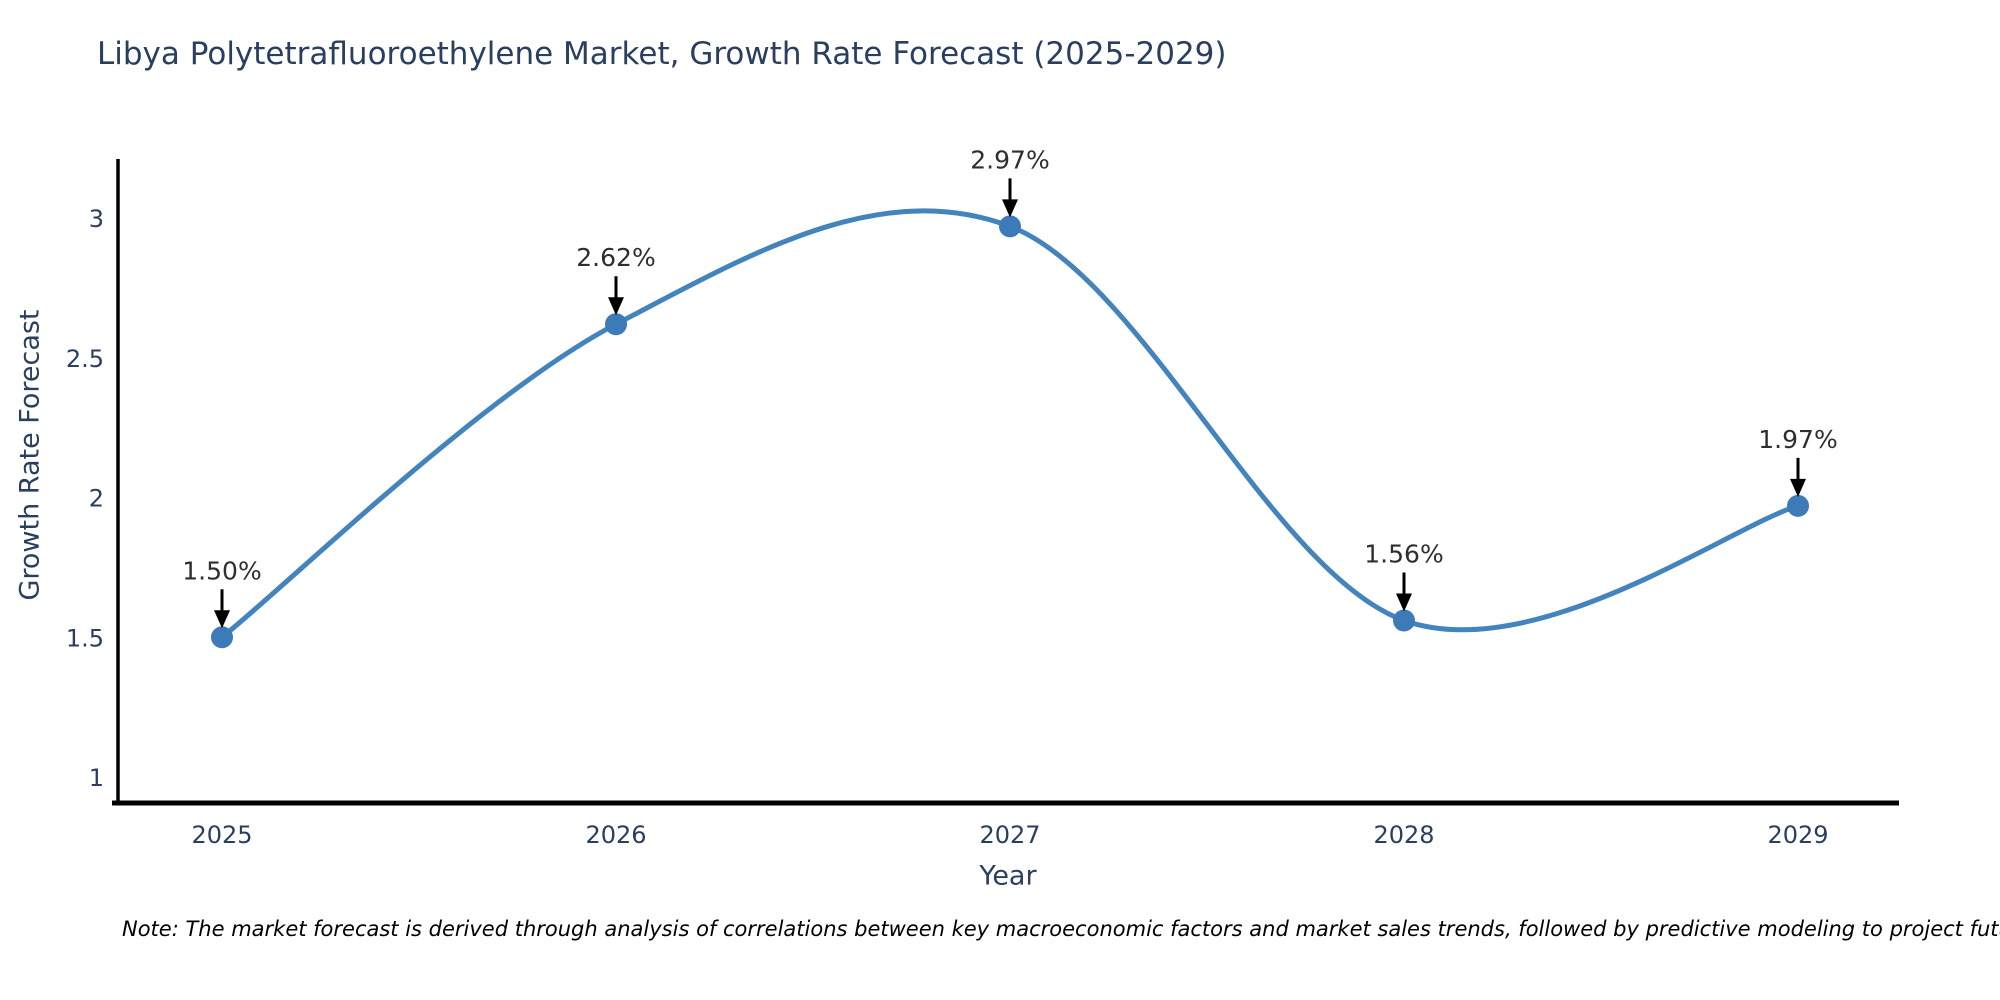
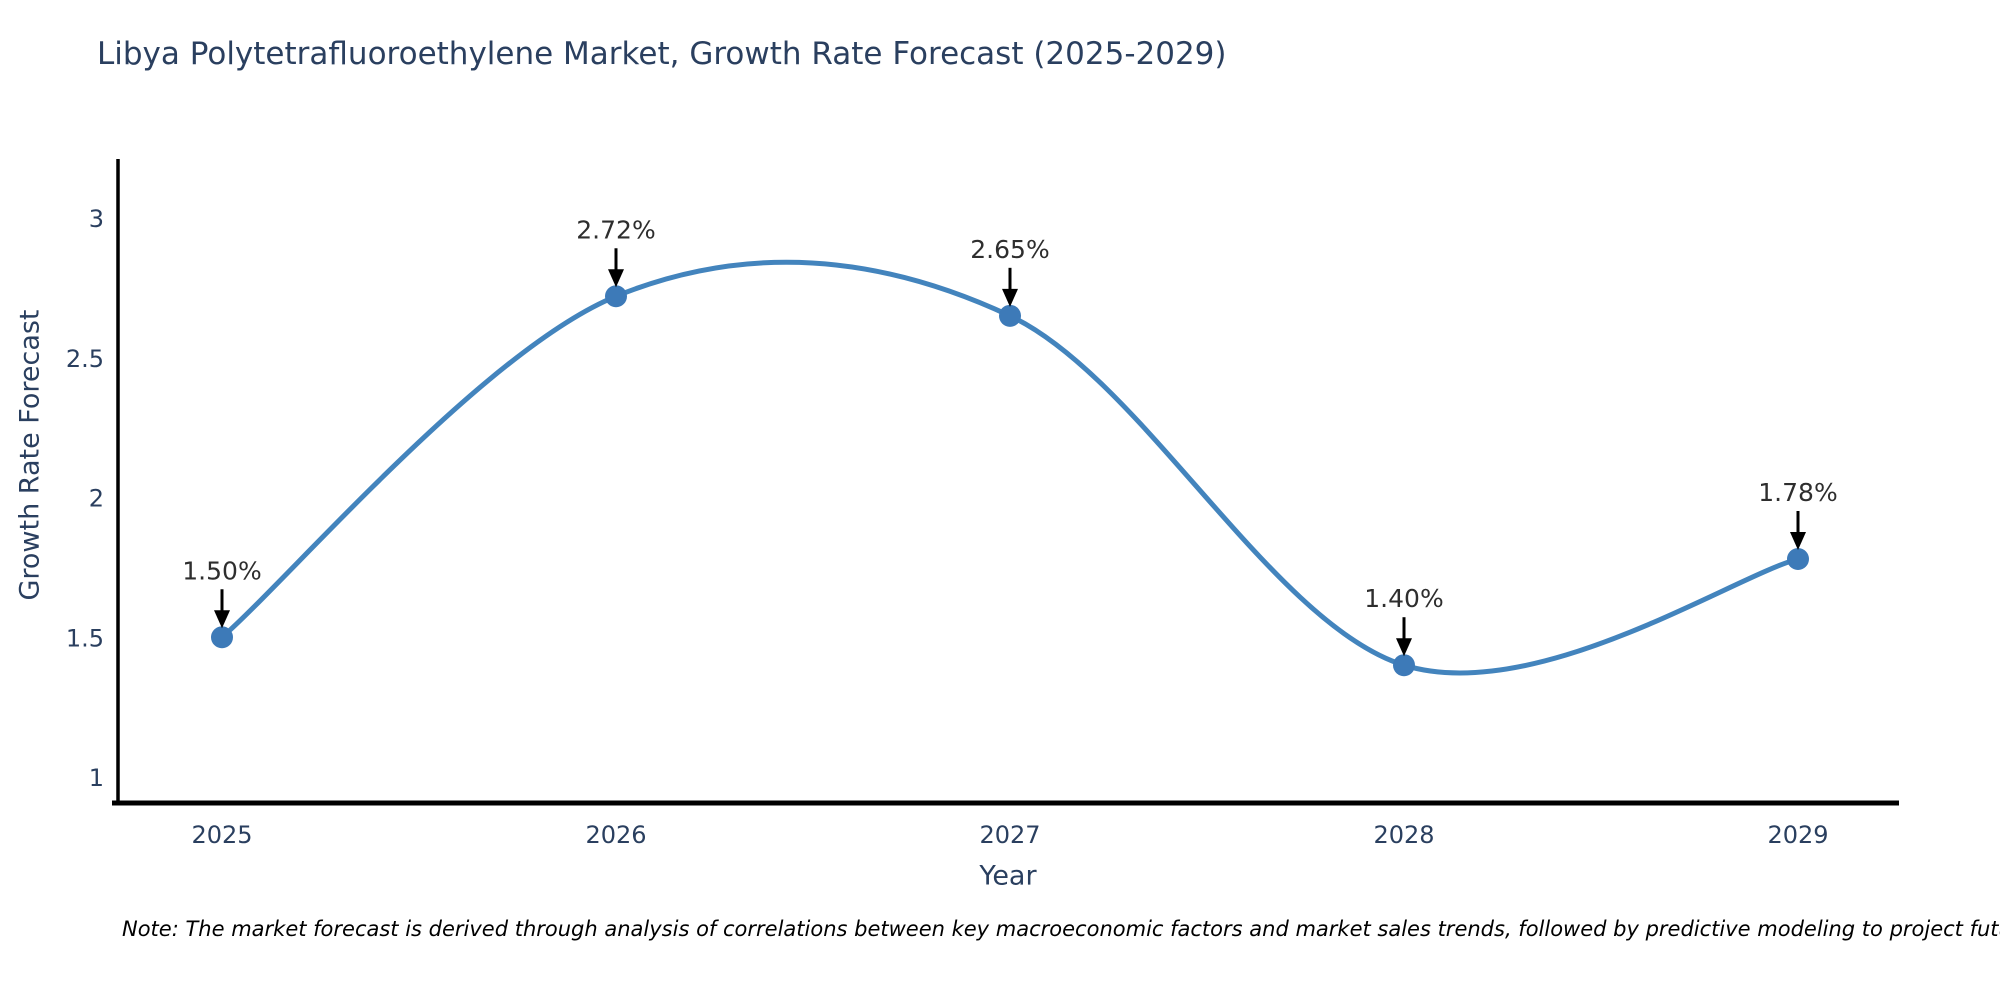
2026: 2.62% -> 2.72%
2027: 2.97% -> 2.65%
2028: 1.56% -> 1.40%
2029: 1.97% -> 1.78%
